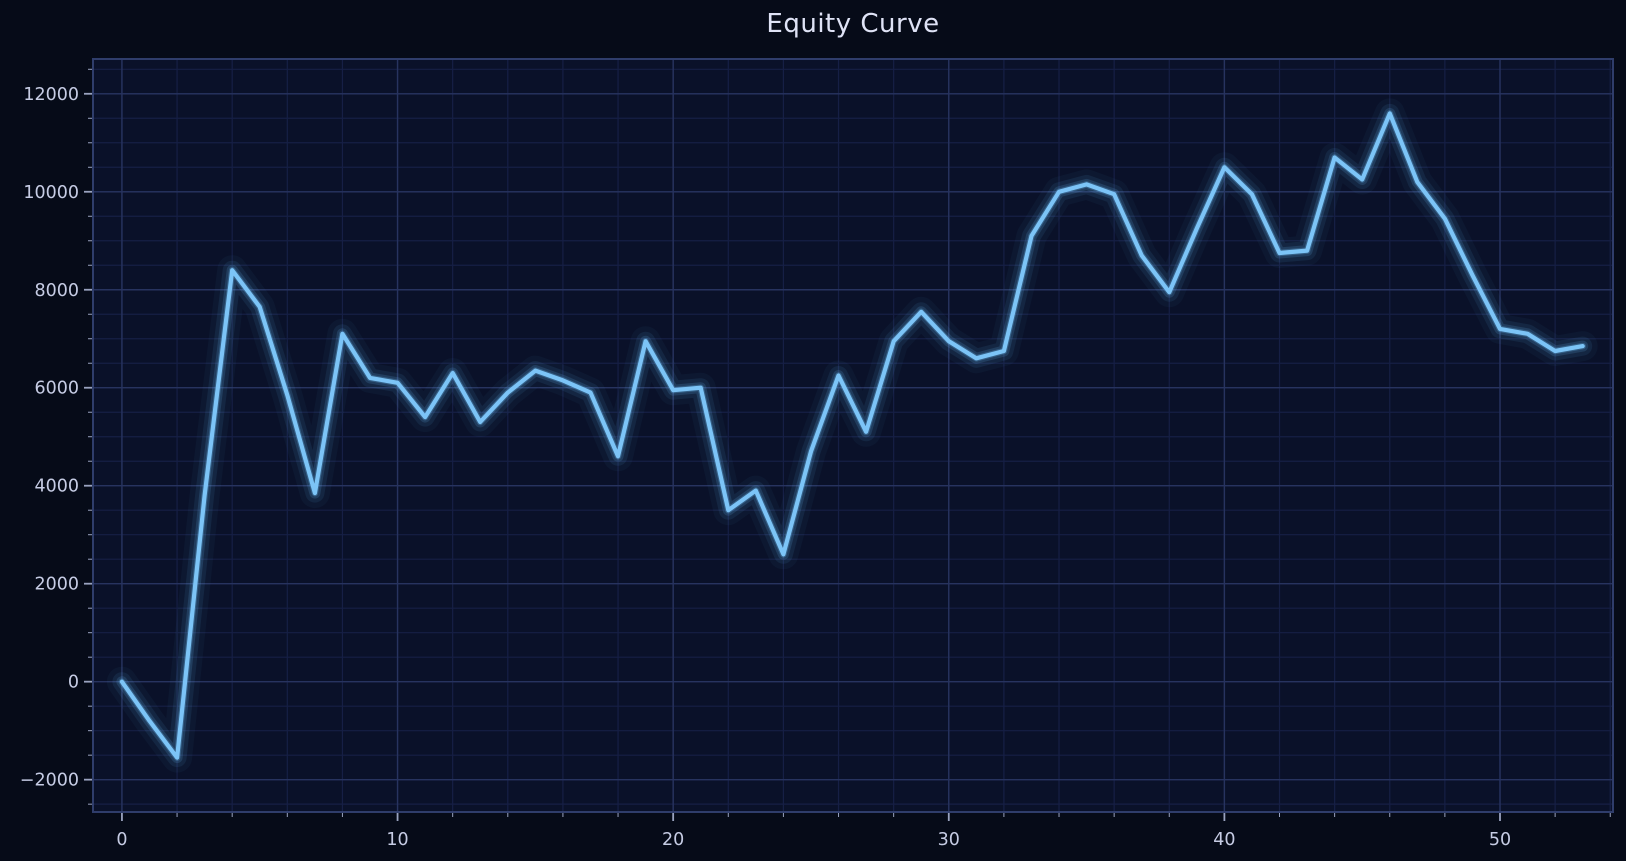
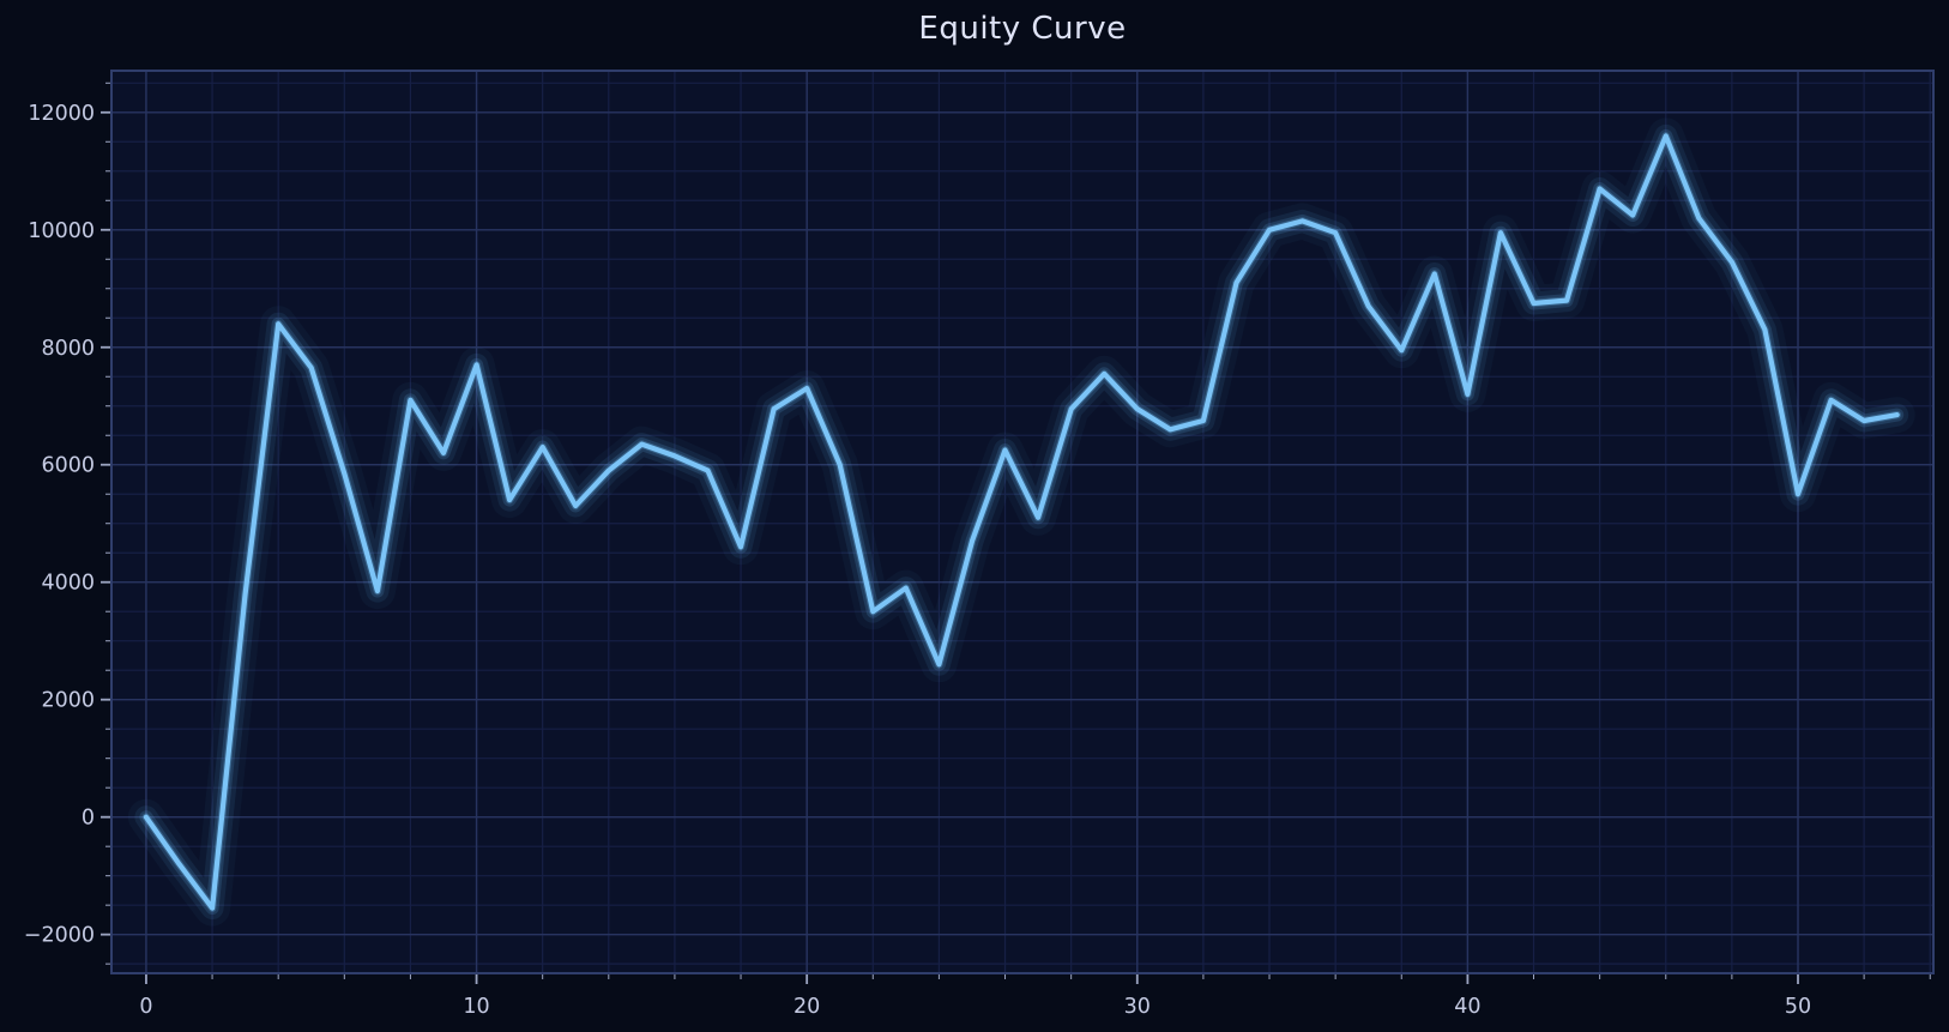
10: 6100 -> 7700
20: 6000 -> 7300
40: 10500 -> 7200
50: 7200 -> 5500
